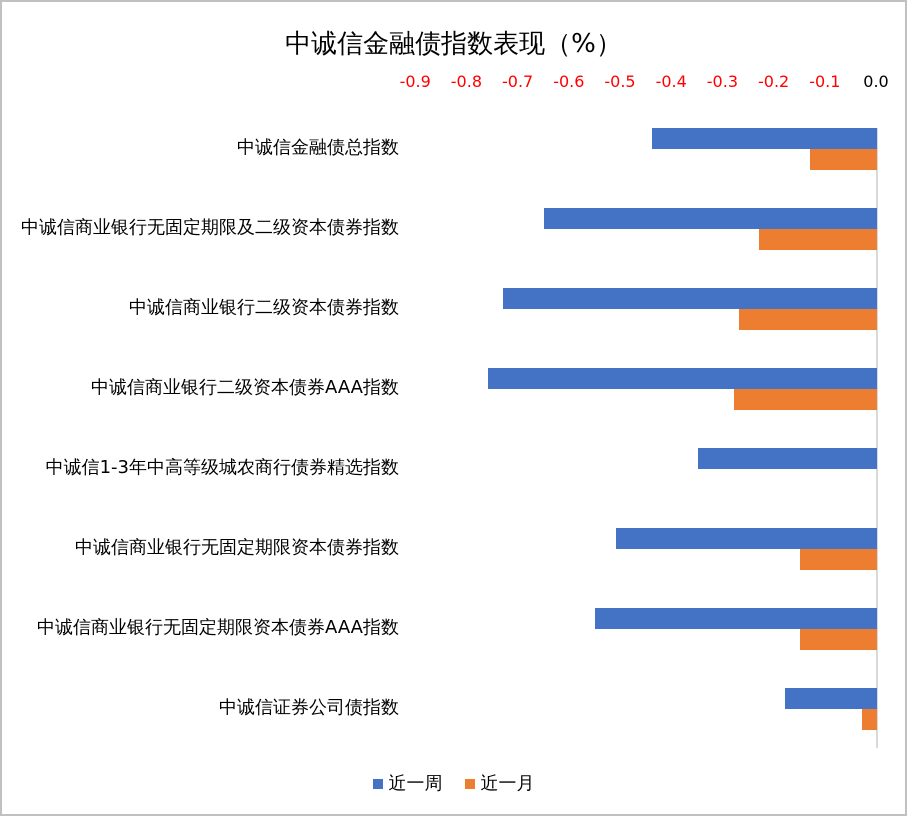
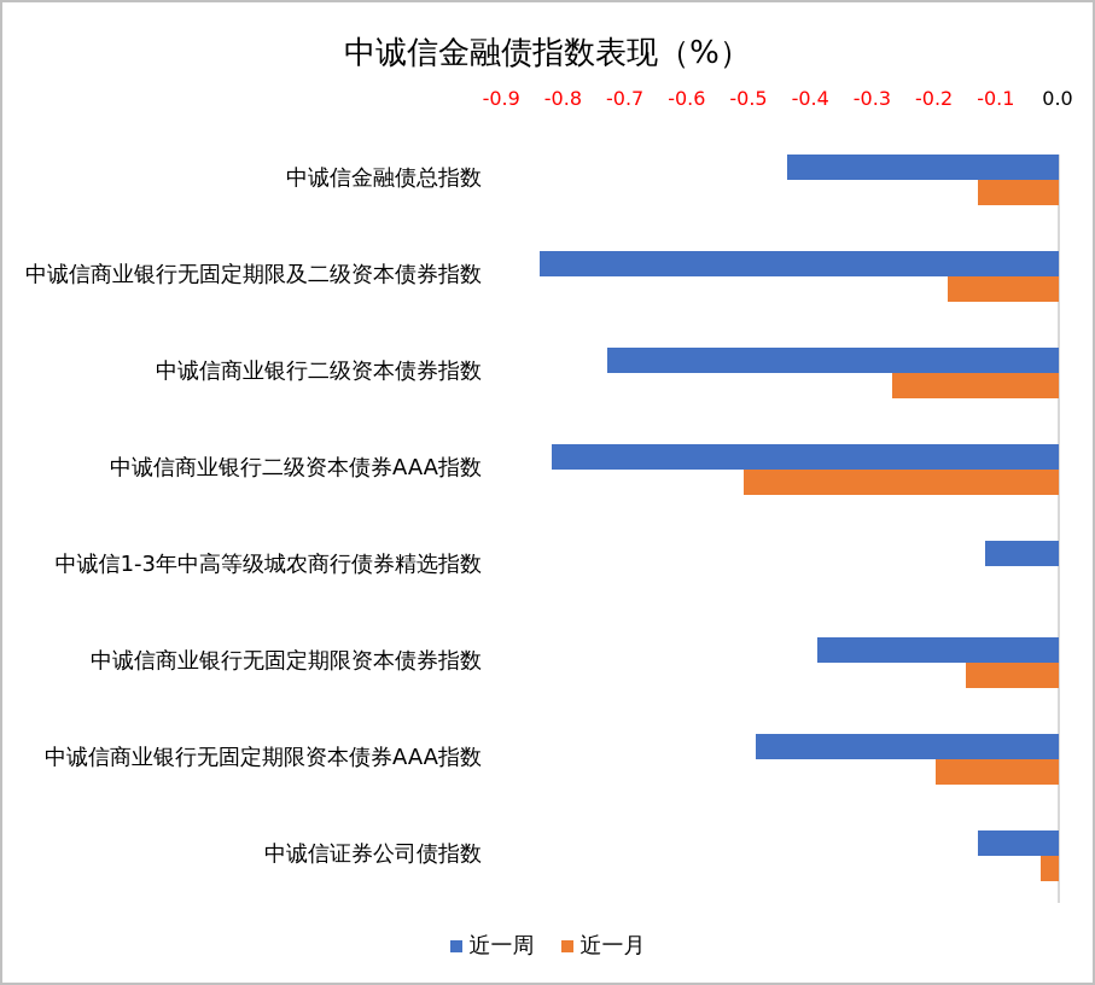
近一周/中诚信商业银行无固定期限及二级资本债券指数: -0.65 -> -0.84
近一月/中诚信商业银行无固定期限及二级资本债券指数: -0.23 -> -0.18
近一周/中诚信商业银行二级资本债券AAA指数: -0.76 -> -0.82
近一月/中诚信商业银行二级资本债券AAA指数: -0.28 -> -0.51
近一周/中诚信1-3年中高等级城农商行债券精选指数: -0.35 -> -0.12
近一周/中诚信商业银行无固定期限资本债券指数: -0.51 -> -0.39
近一周/中诚信商业银行无固定期限资本债券AAA指数: -0.55 -> -0.49
近一月/中诚信商业银行无固定期限资本债券AAA指数: -0.15 -> -0.20
近一周/中诚信证券公司债指数: -0.18 -> -0.13
